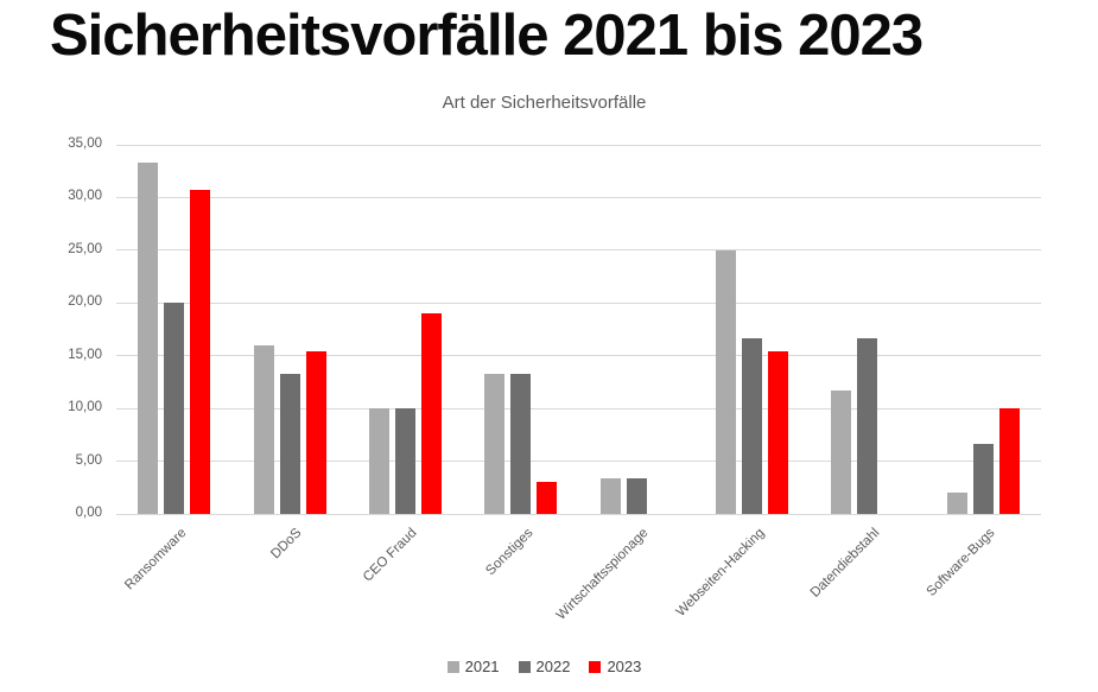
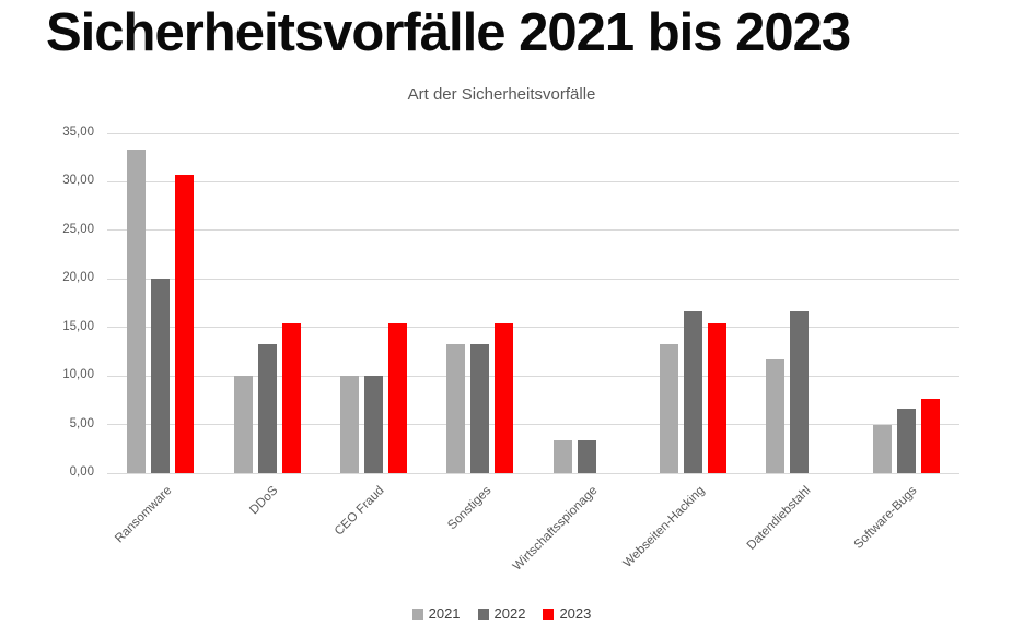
2021/DDoS: 16 -> 10
2023/CEO Fraud: 19 -> 15
2023/Sonstiges: 3 -> 15
2021/Webseiten-Hacking: 25 -> 13
2021/Software-Bugs: 2 -> 5
2023/Software-Bugs: 10 -> 8
